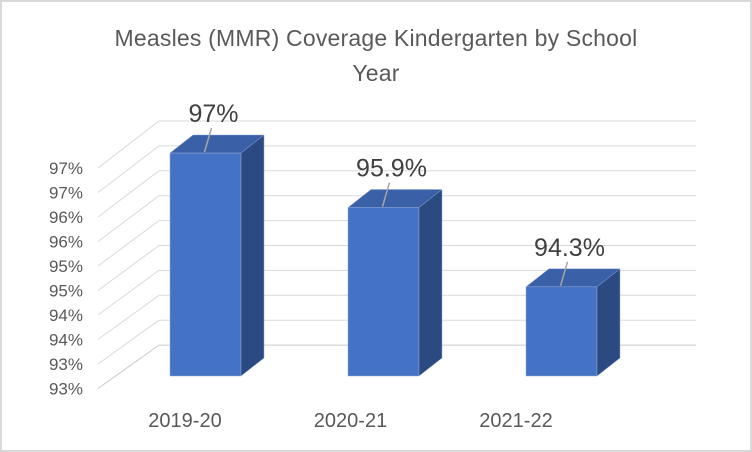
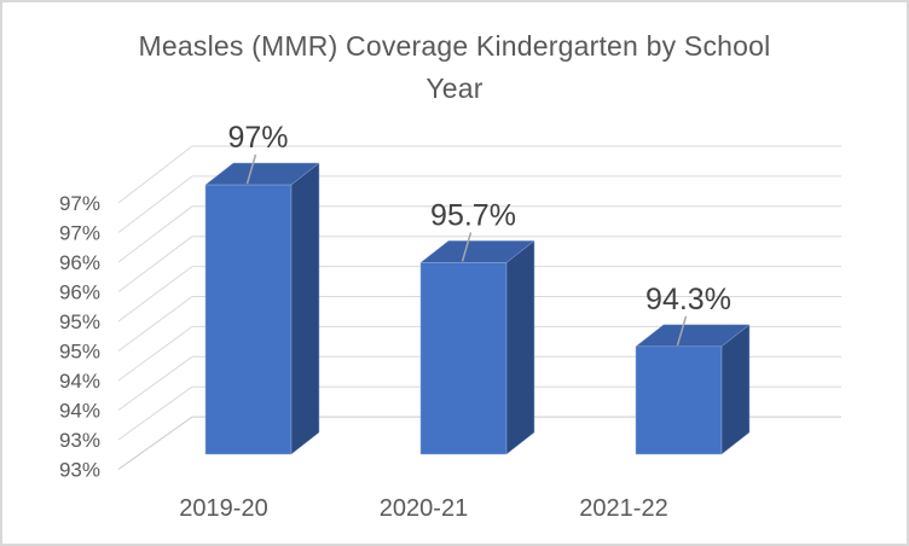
2020-21: 95.9% -> 95.7%
